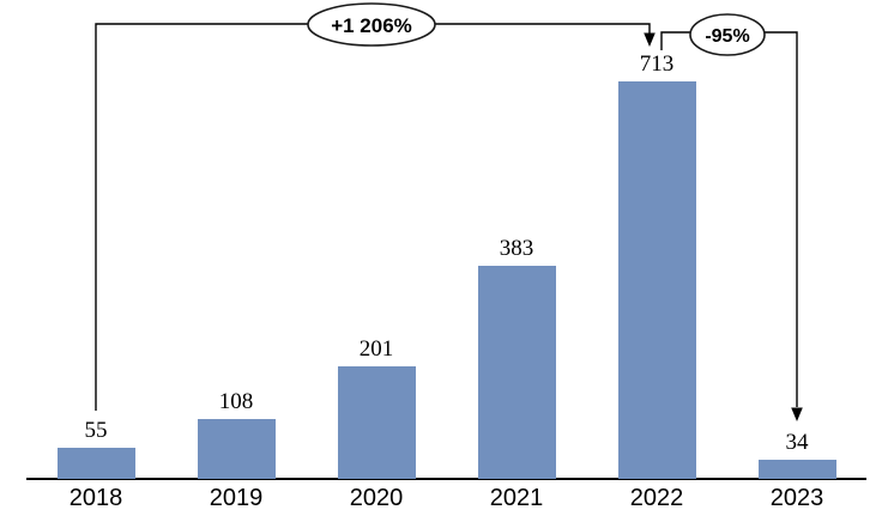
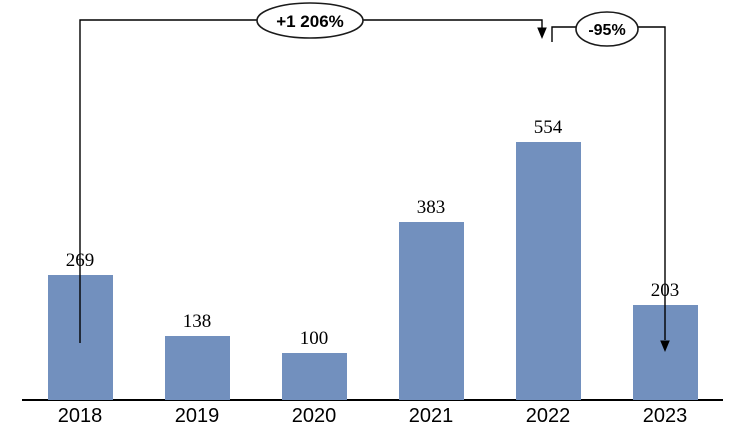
2018: 55 -> 269
2019: 108 -> 138
2020: 201 -> 100
2022: 713 -> 554
2023: 34 -> 203
